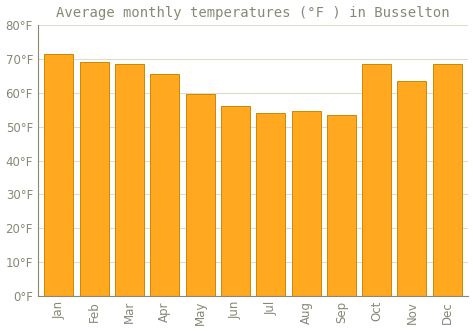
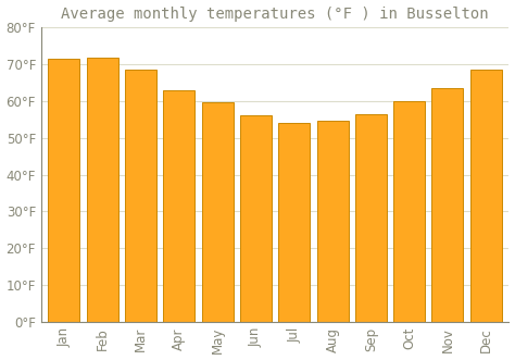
Feb: 69.0°F -> 71.8°F
Apr: 65.5°F -> 63.0°F
Sep: 53.5°F -> 56.5°F
Oct: 68.5°F -> 60.0°F
